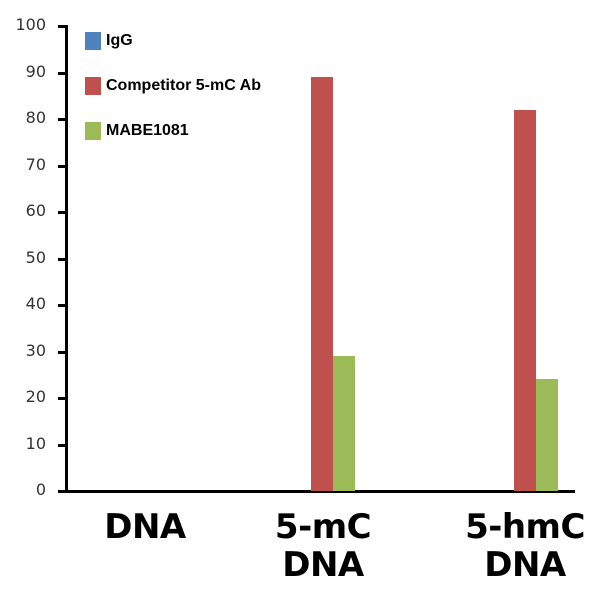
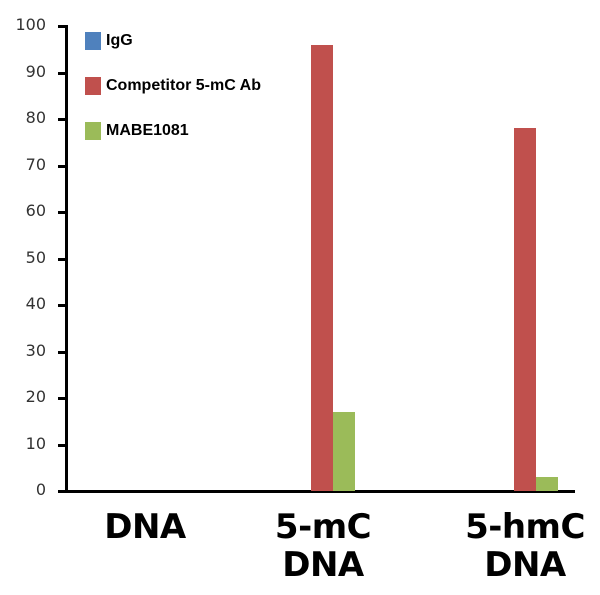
Competitor 5-mC Ab/5-mC DNA: 89 -> 96
MABE1081/5-mC DNA: 29 -> 17
Competitor 5-mC Ab/5-hmC DNA: 82 -> 78
MABE1081/5-hmC DNA: 24 -> 3
